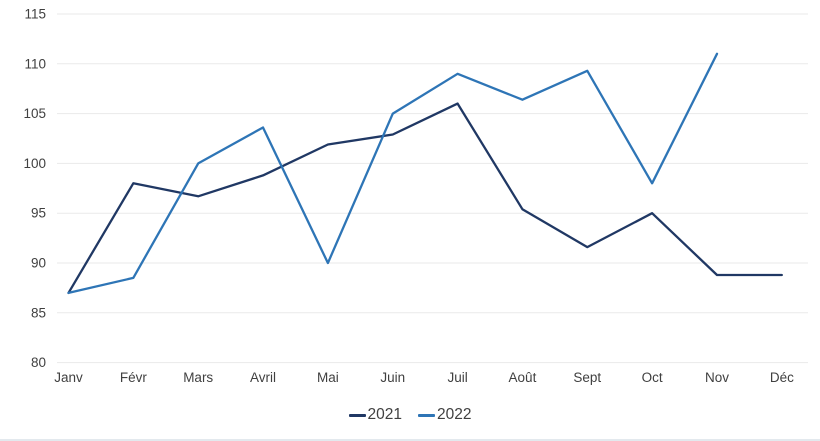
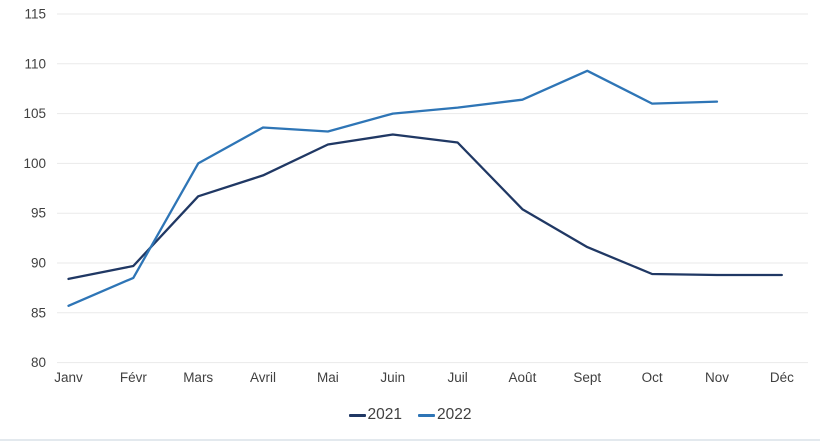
2021/Janv: 87 -> 88
2022/Janv: 87 -> 86
2021/Févr: 98 -> 90
2022/Mai: 90 -> 103
2021/Juil: 106 -> 102
2022/Juil: 109 -> 106
2021/Oct: 95 -> 89
2022/Oct: 98 -> 106
2022/Nov: 111 -> 106
